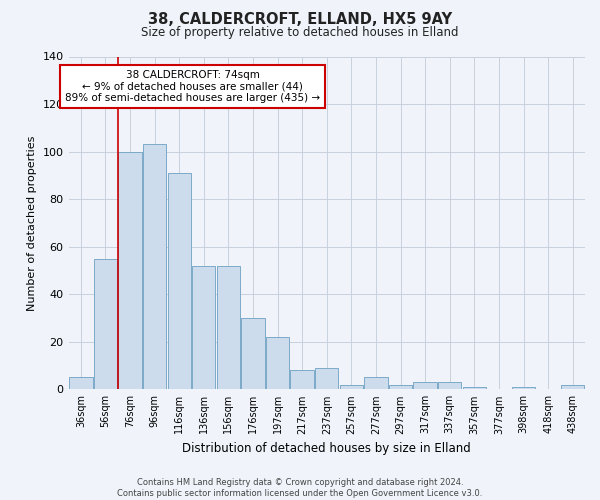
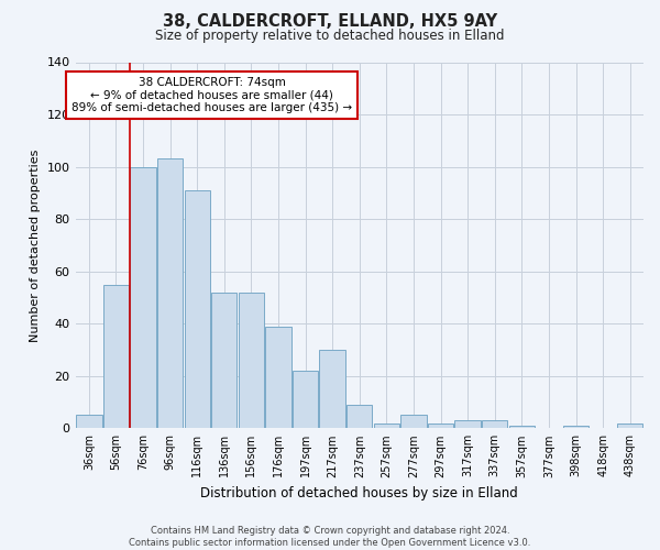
176sqm: 30 -> 39
217sqm: 8 -> 30
